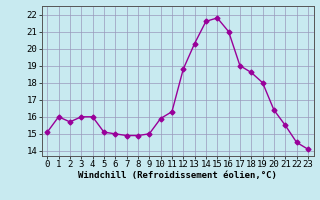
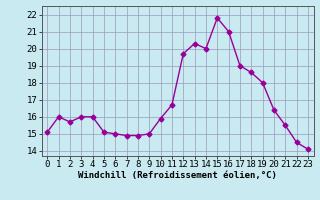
11: 16.3 -> 16.7
12: 18.8 -> 19.7
14: 21.6 -> 20.0
